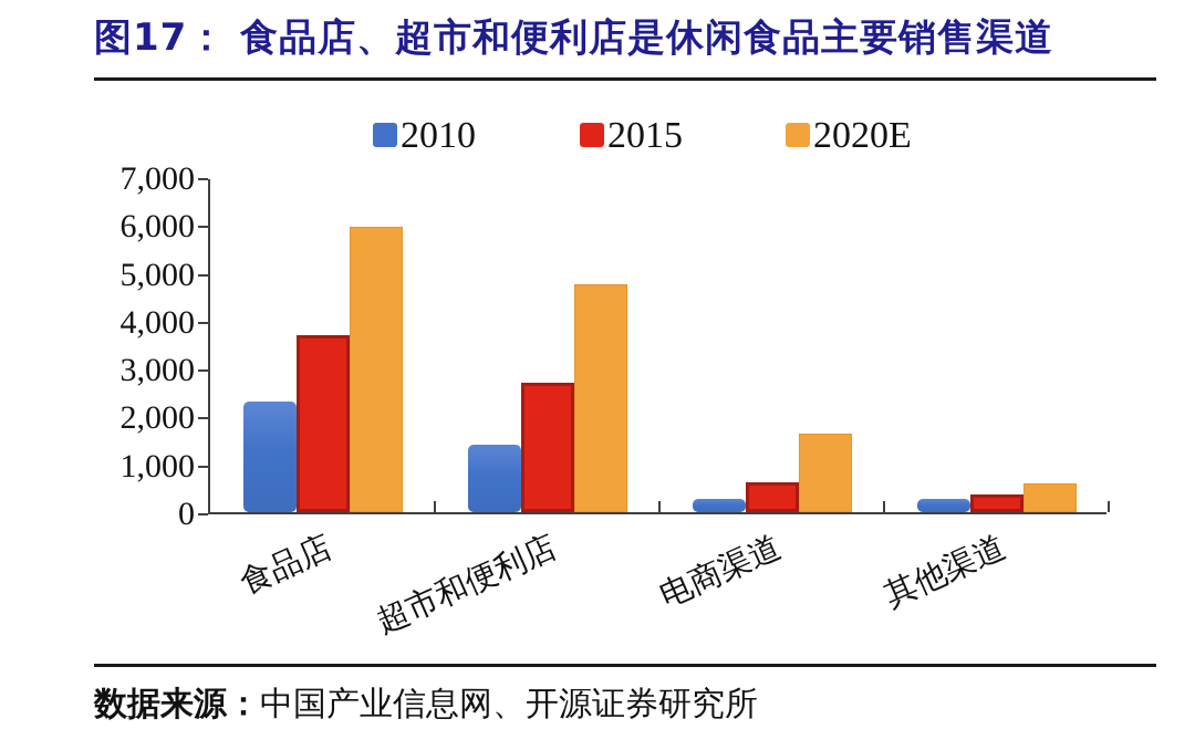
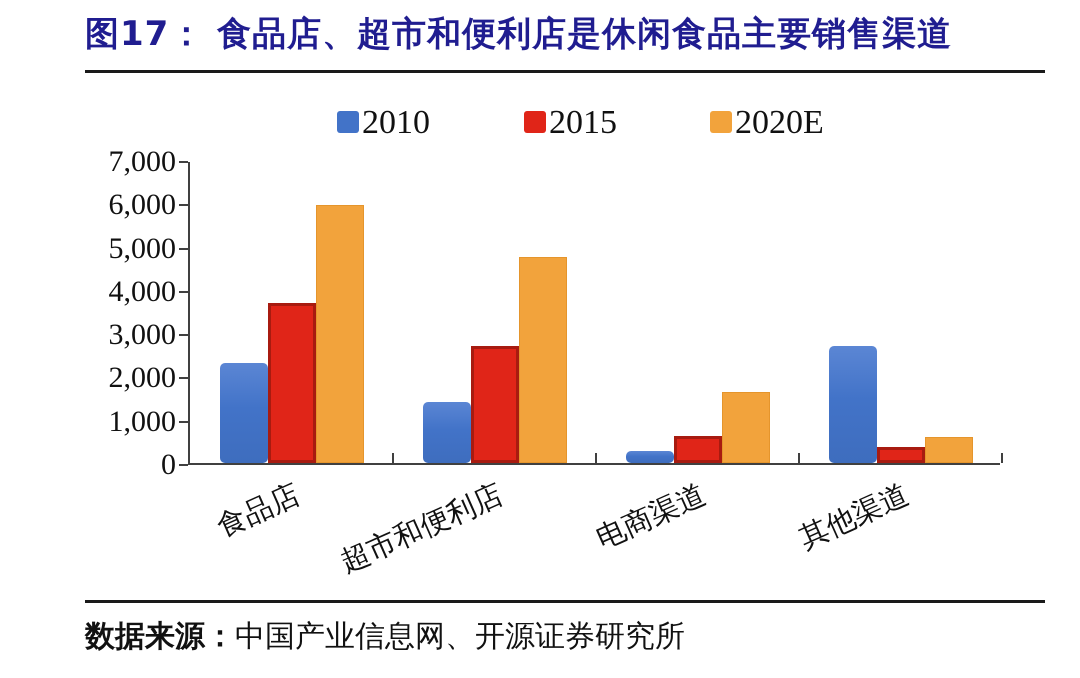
2010/其他渠道: 300 -> 2700
